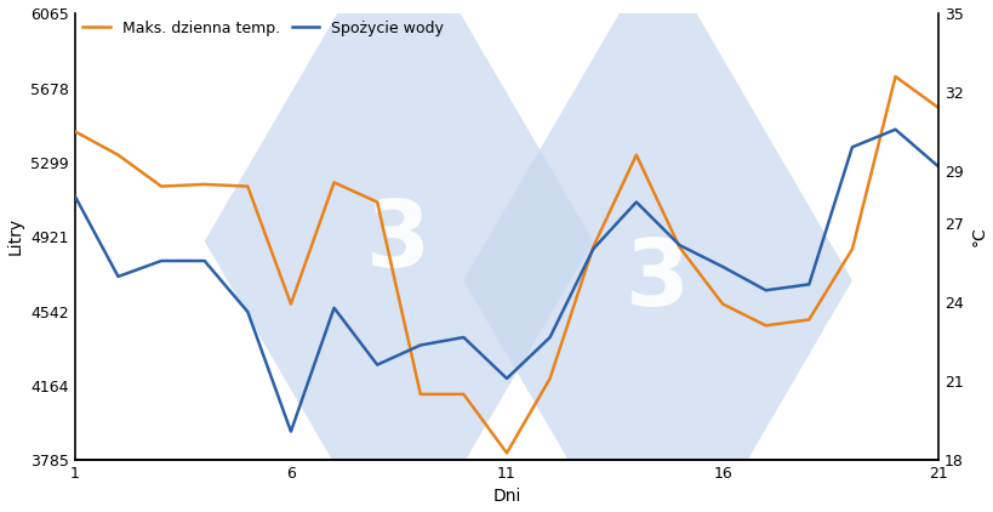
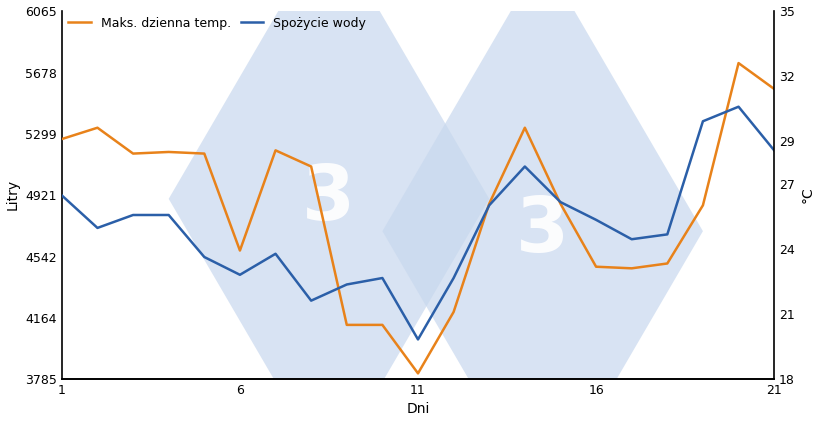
Maks. dzienna temp./1: 5460 -> 5270
Spożycie wody/1: 5130 -> 4920
Spożycie wody/6: 3930 -> 4430
Spożycie wody/11: 4200 -> 4030
Maks. dzienna temp./16: 4580 -> 4480
Spożycie wody/21: 5280 -> 5200
